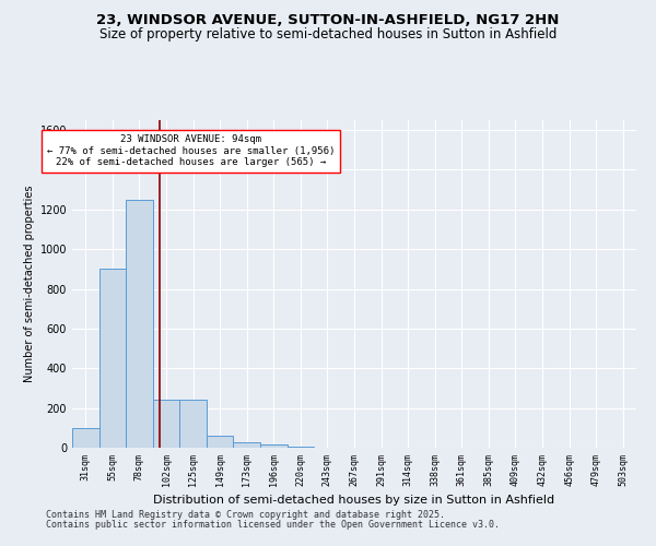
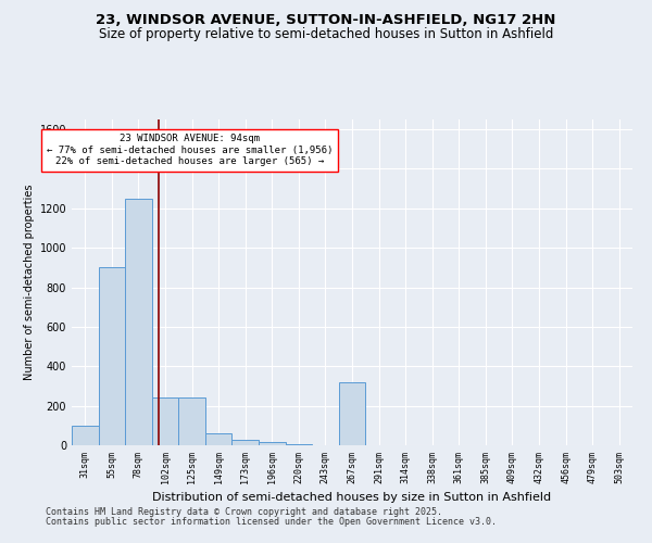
267sqm: 0 -> 320
